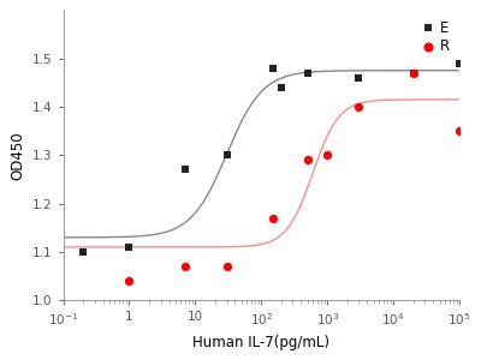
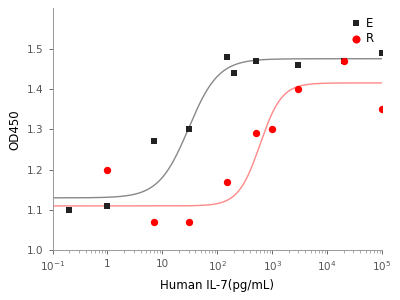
R/1: 1.04 -> 1.20
